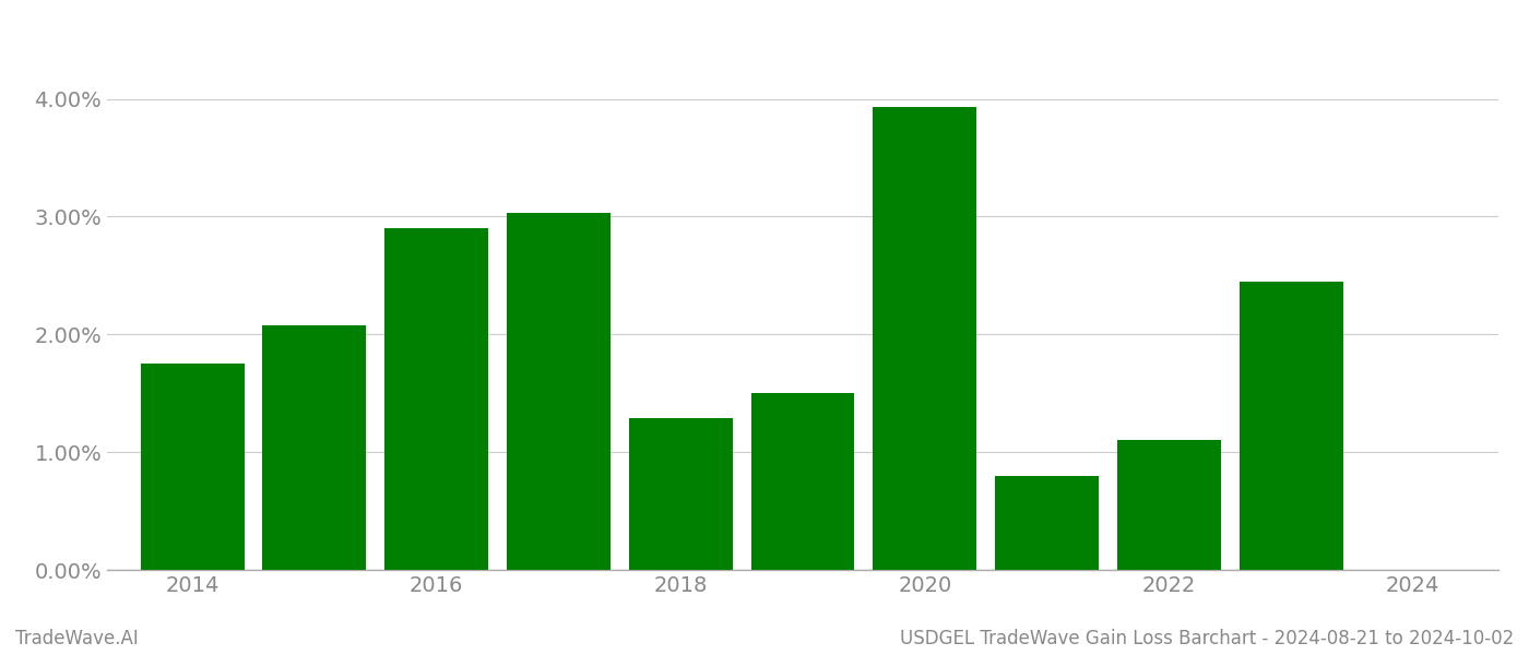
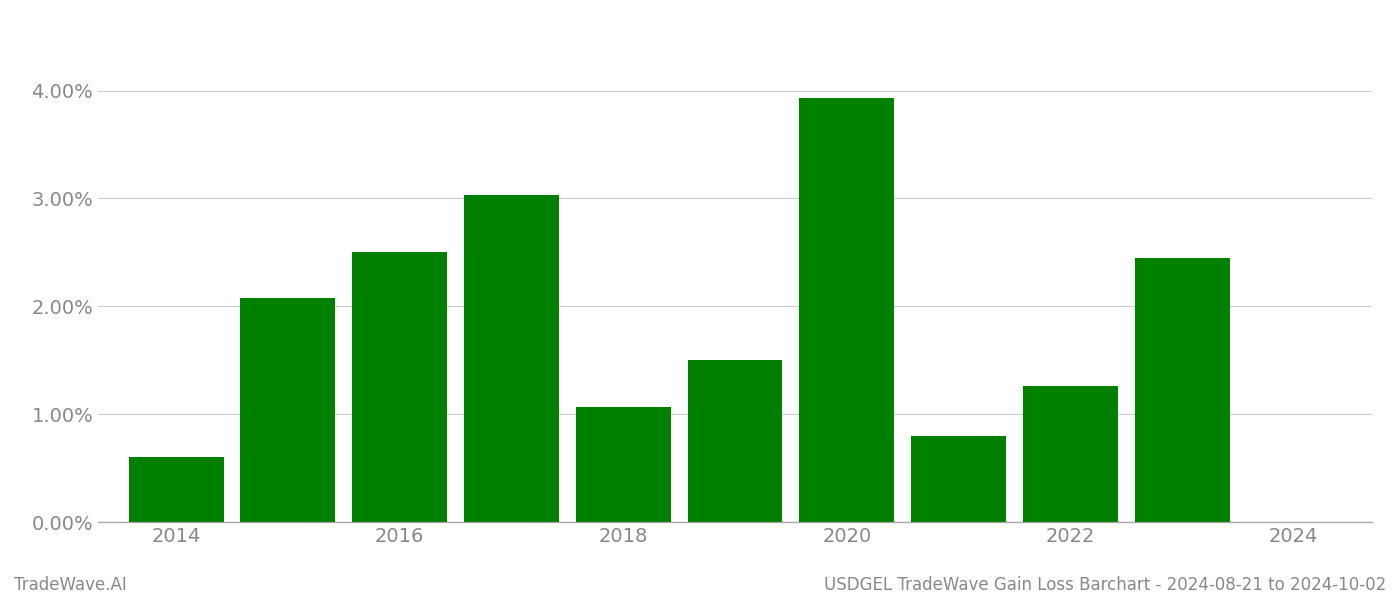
2014: 1.75% -> 0.60%
2016: 2.90% -> 2.50%
2018: 1.29% -> 1.07%
2022: 1.11% -> 1.26%
